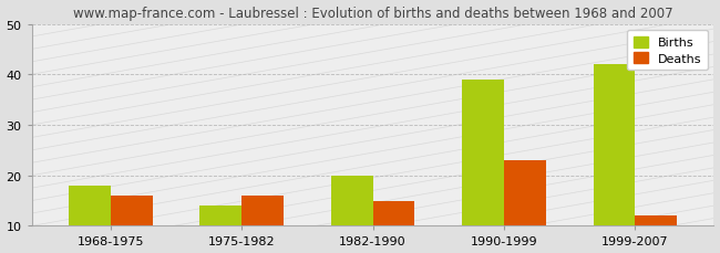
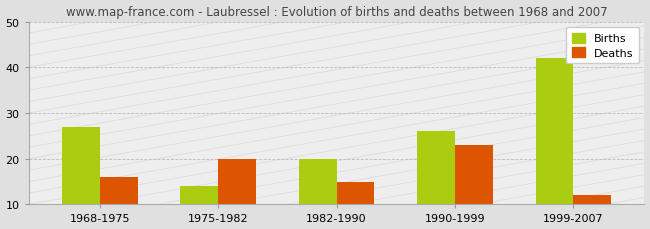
Births/1968-1975: 18 -> 27
Deaths/1975-1982: 16 -> 20
Births/1990-1999: 39 -> 26
